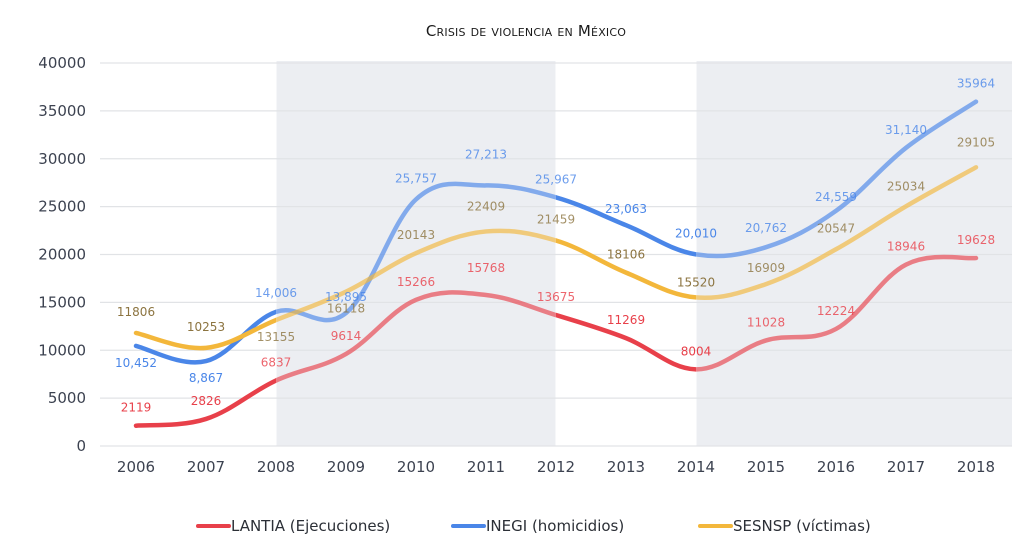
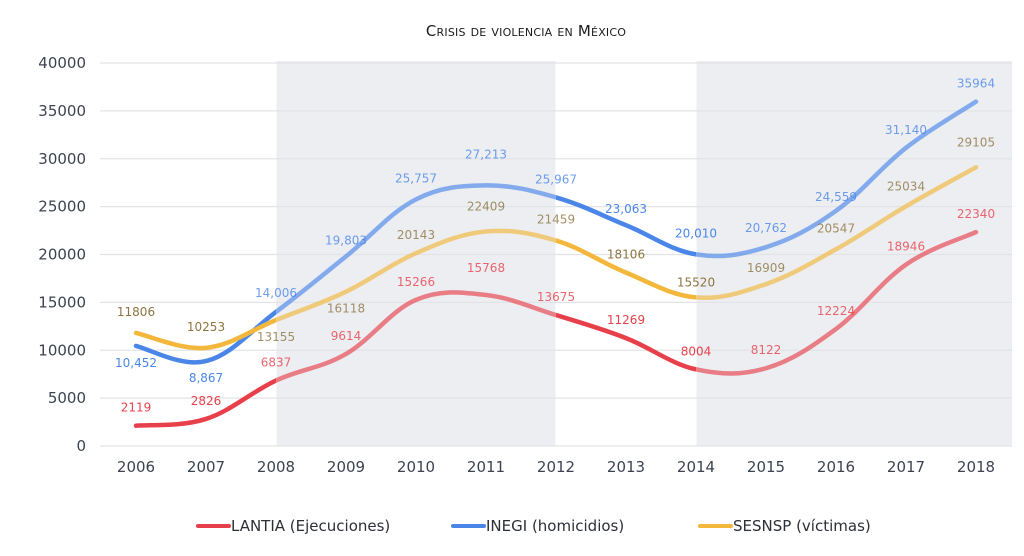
INEGI (homicidios)/2009: 13,895 -> 19,803
LANTIA (Ejecuciones)/2015: 11028 -> 8122
LANTIA (Ejecuciones)/2018: 19628 -> 22340
